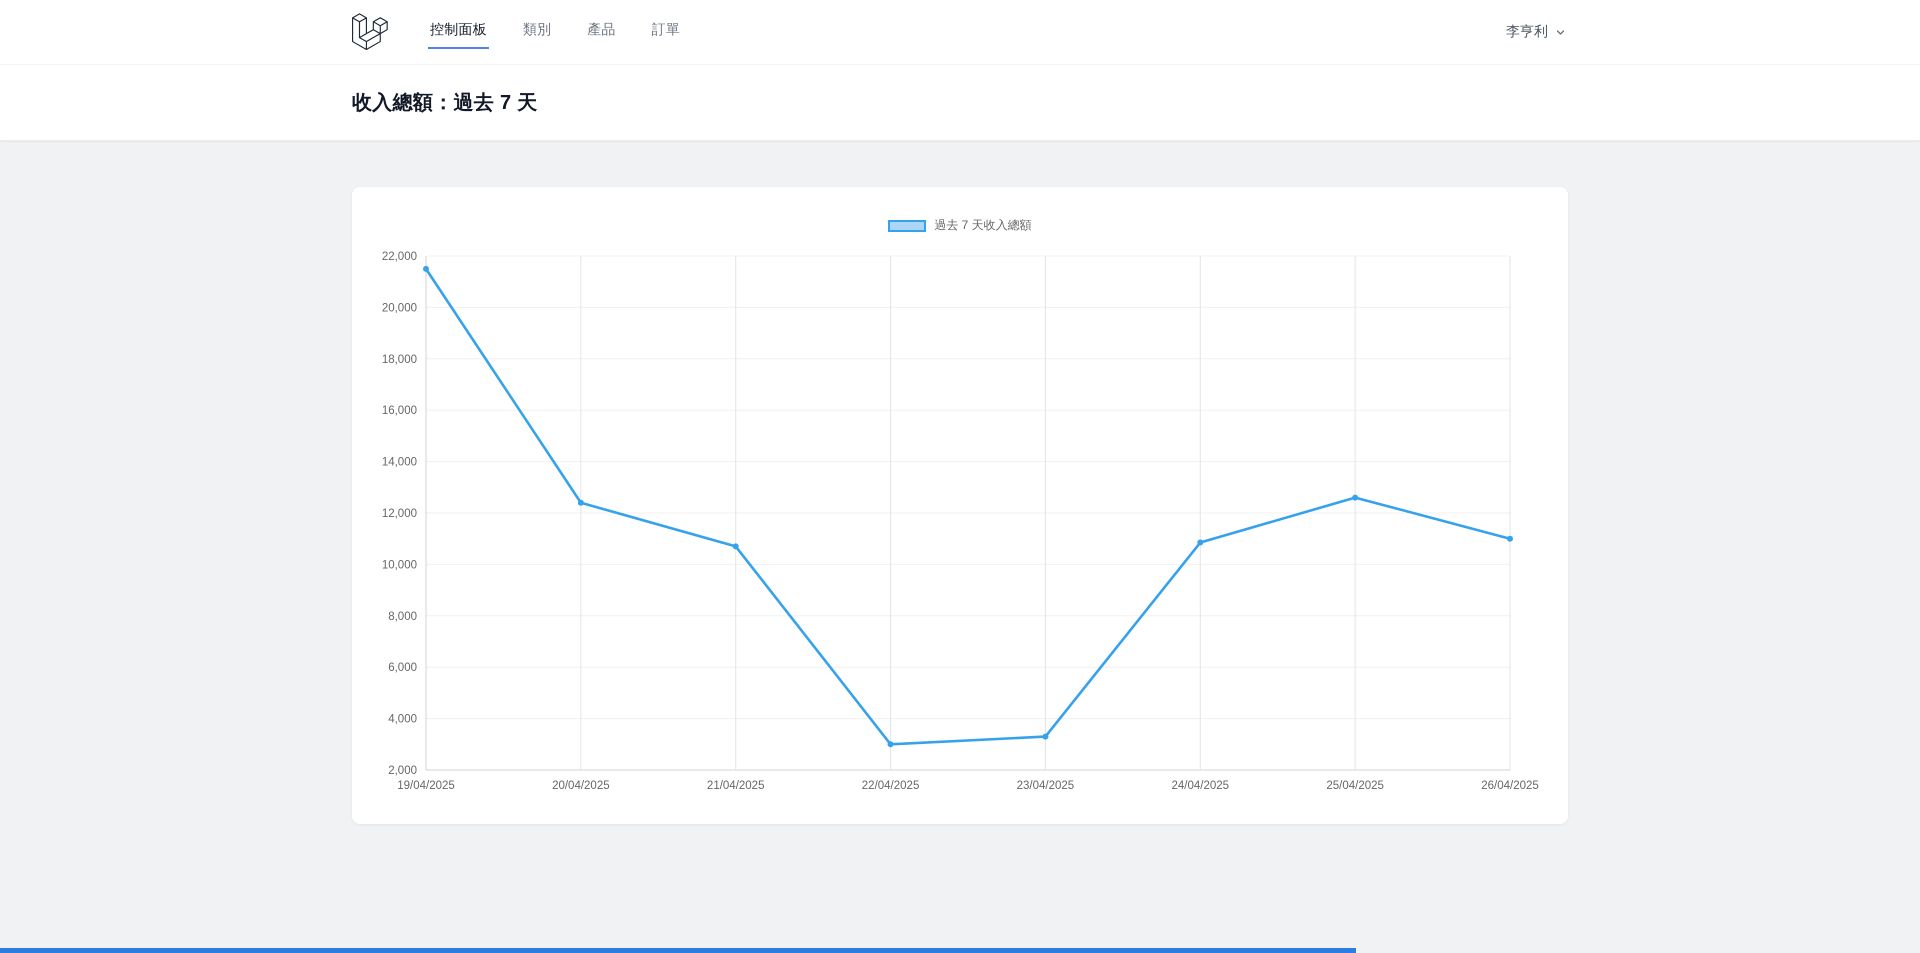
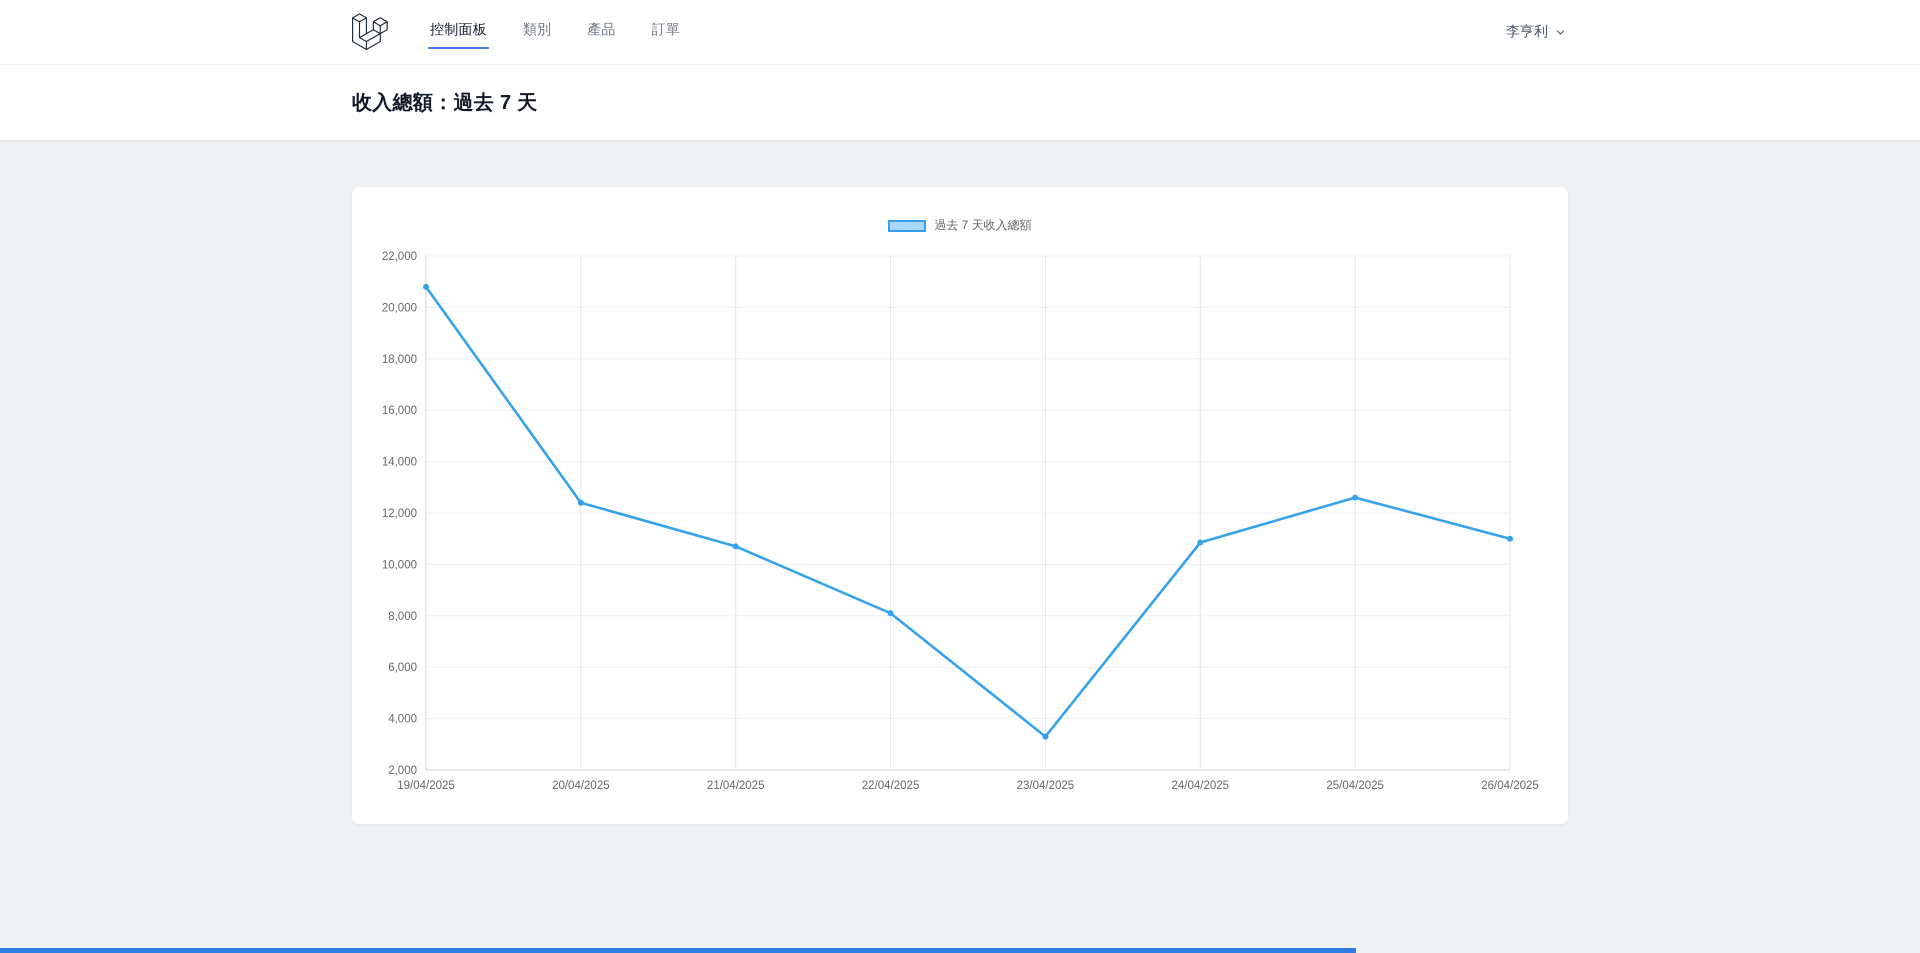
19/04/2025: 21500 -> 20800
22/04/2025: 3000 -> 8100
